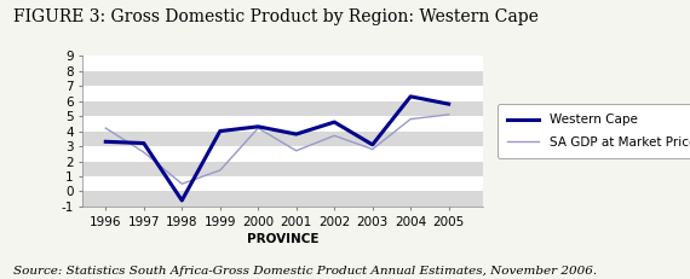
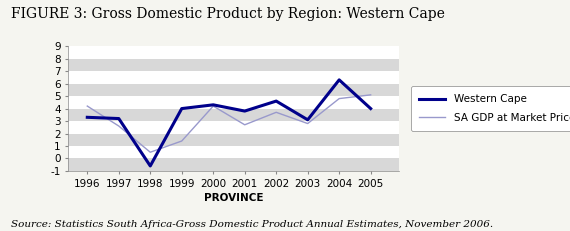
Western Cape/2005: 5.8 -> 4.0
